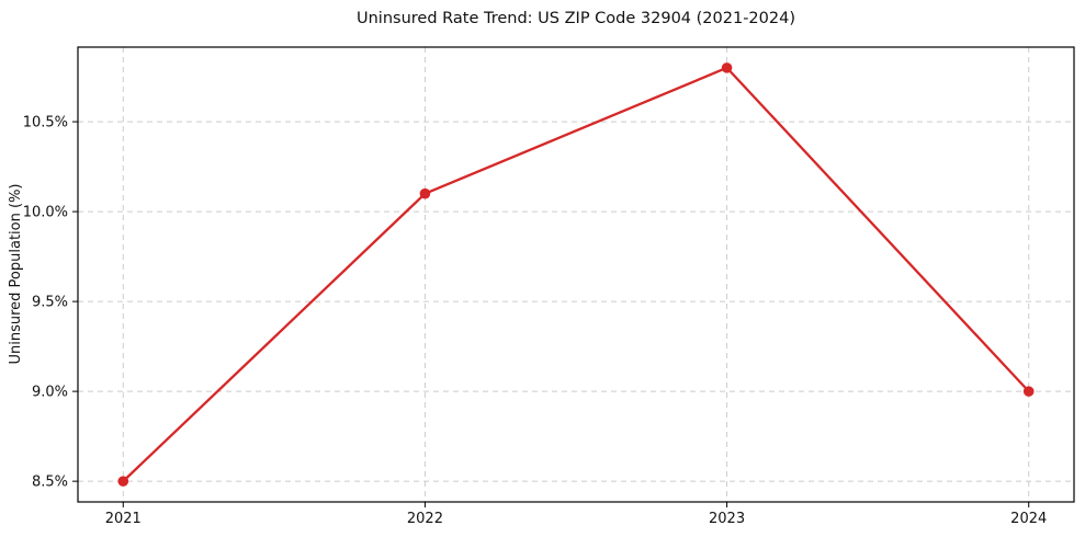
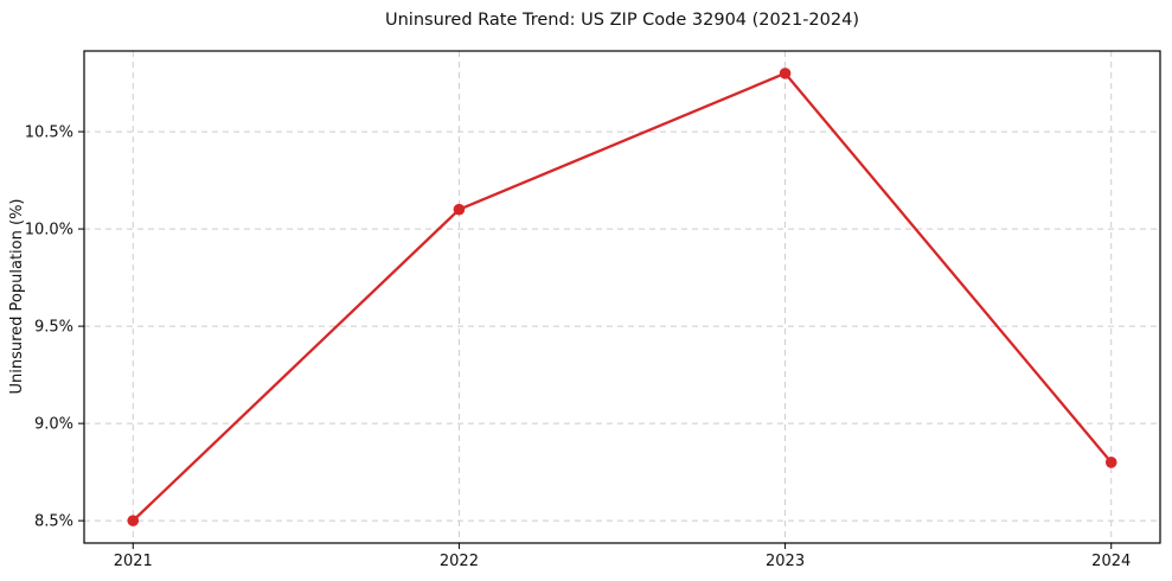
2024: 9.0% -> 8.8%
